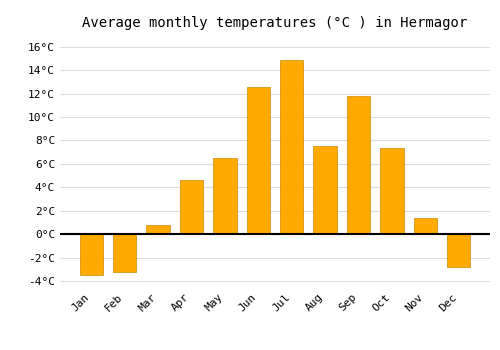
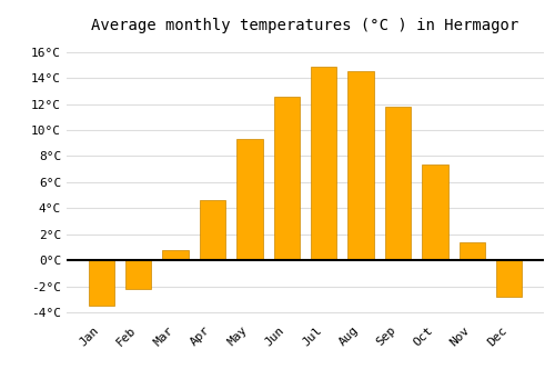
Feb: -3.2°C -> -2.2°C
May: 6.5°C -> 9.3°C
Aug: 7.5°C -> 14.5°C
